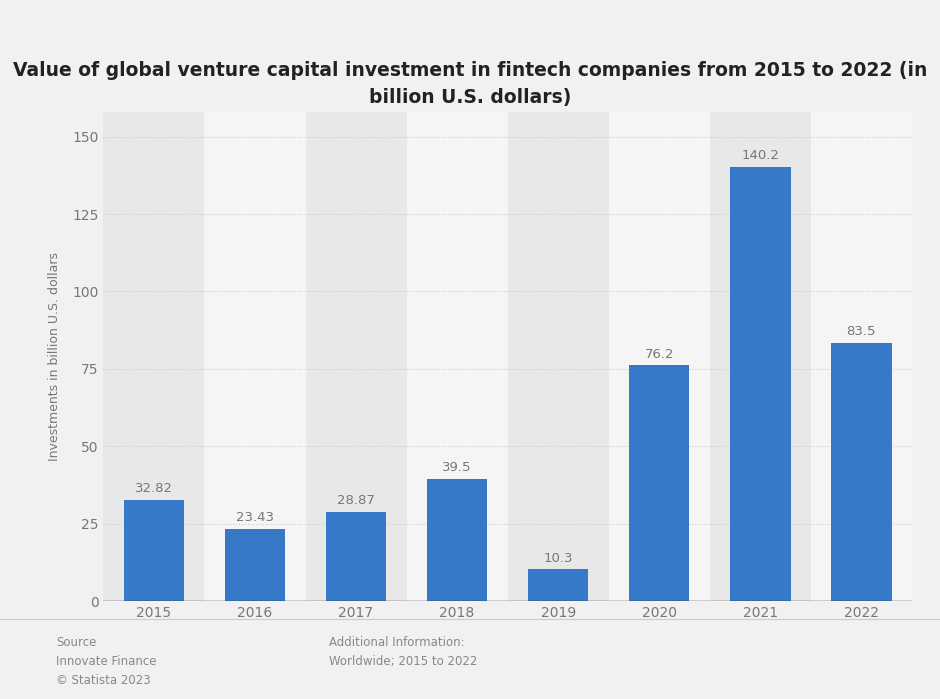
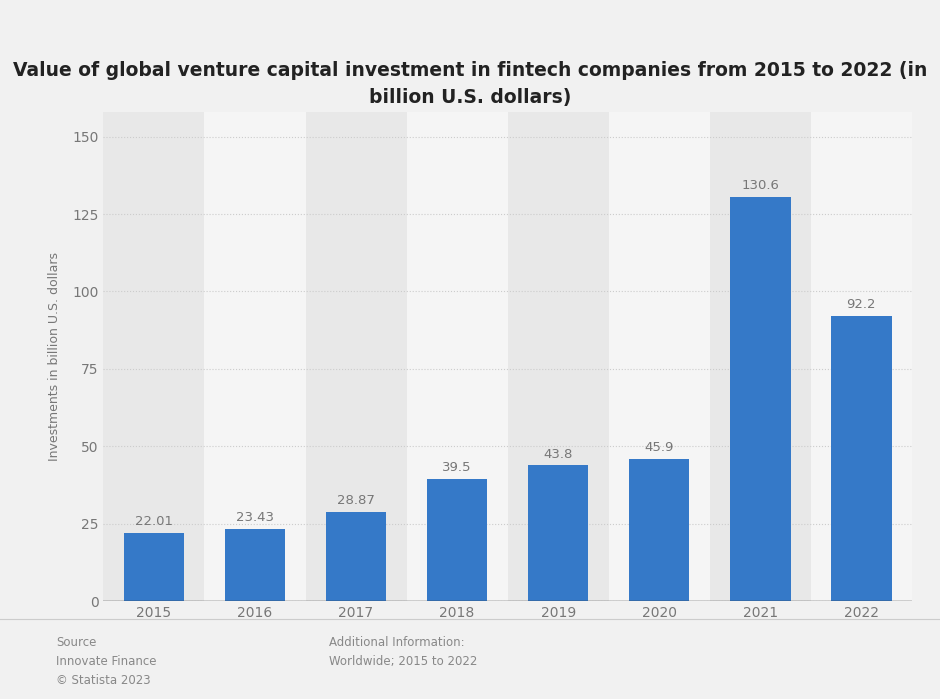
2015: 32.82 -> 22.01
2019: 10.3 -> 43.8
2020: 76.2 -> 45.9
2021: 140.2 -> 130.6
2022: 83.5 -> 92.2
